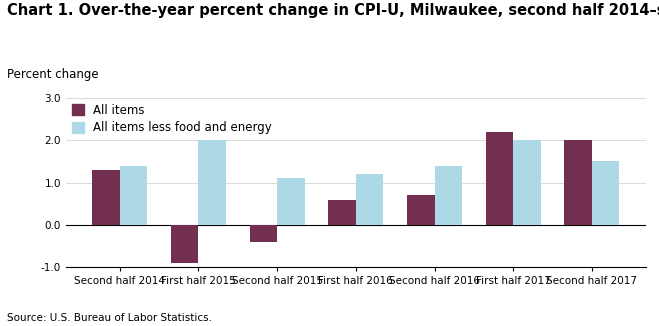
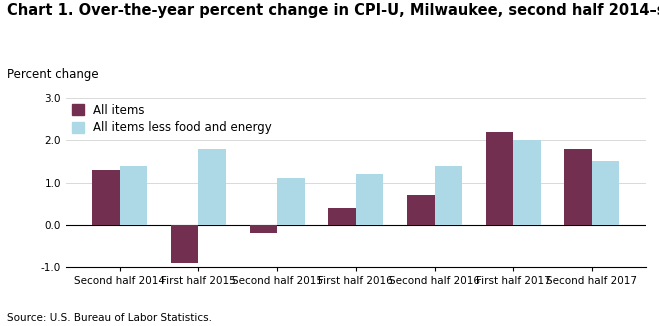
All items less food and energy/First half 2015: 2.0 -> 1.8
All items/Second half 2015: -0.4 -> -0.2
All items/First half 2016: 0.6 -> 0.4
All items/Second half 2017: 2.0 -> 1.8
